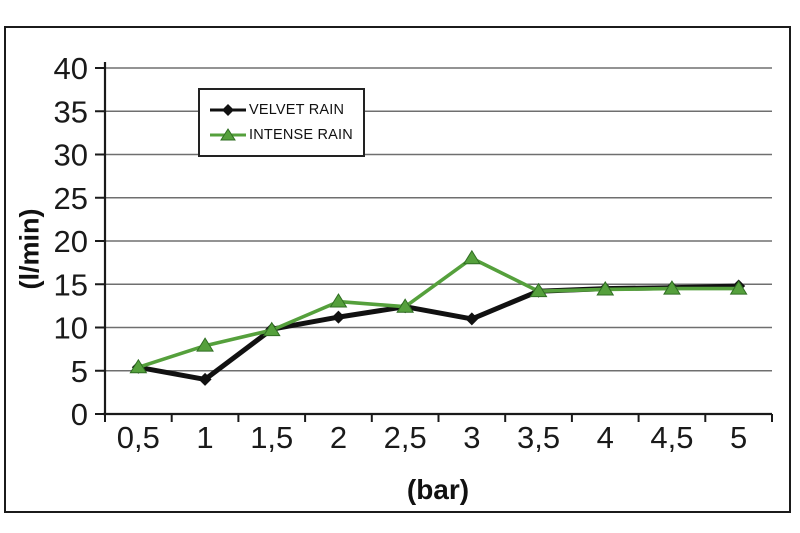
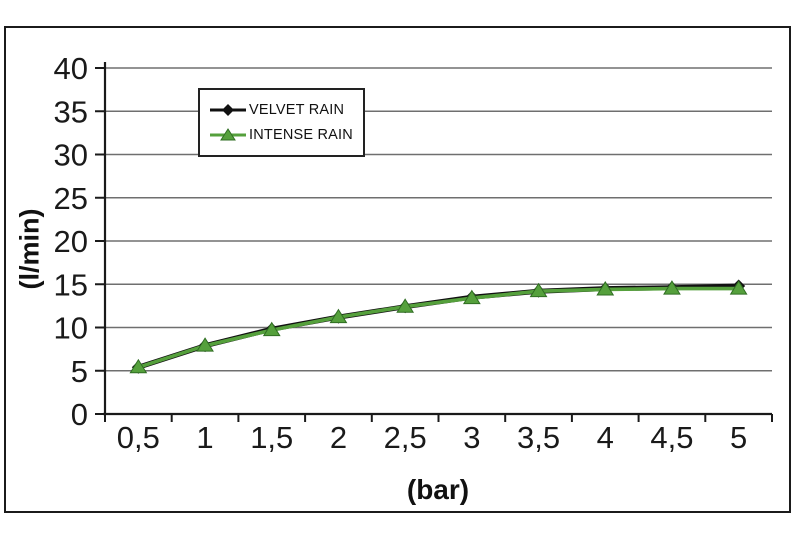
VELVET RAIN/1: 4 -> 8
INTENSE RAIN/2: 13 -> 11
VELVET RAIN/3: 11 -> 14
INTENSE RAIN/3: 18 -> 13
